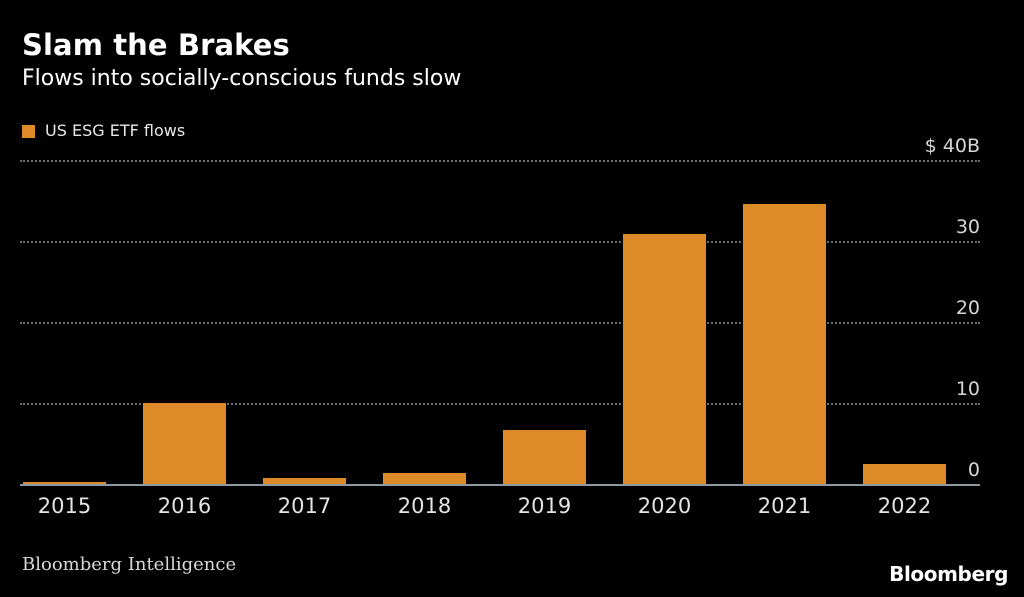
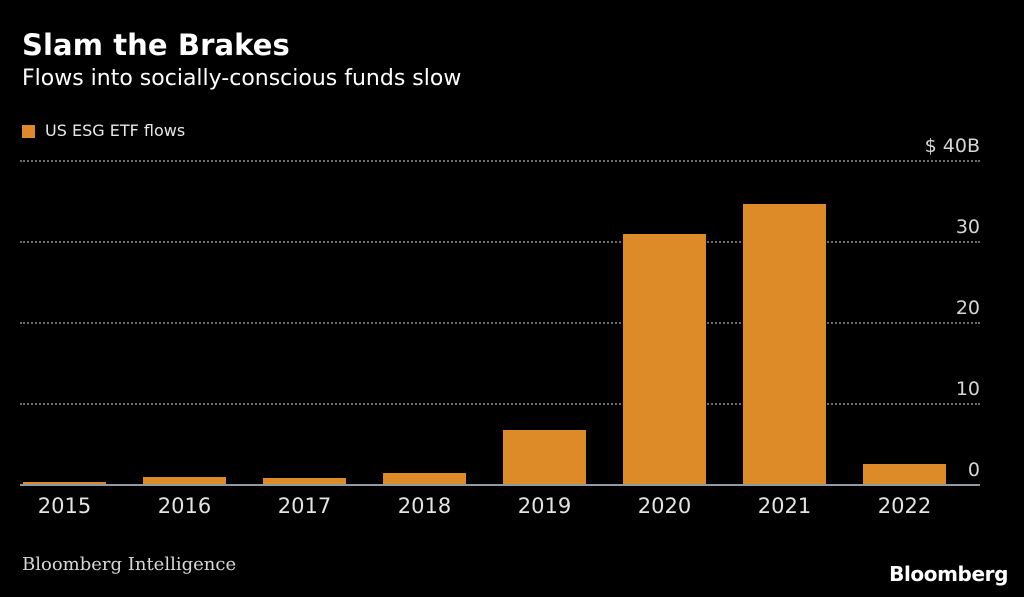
2016: 10 -> 1
